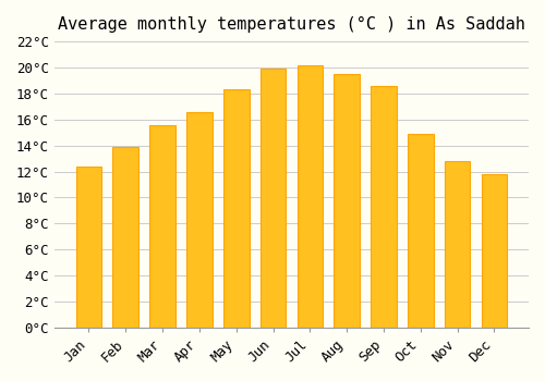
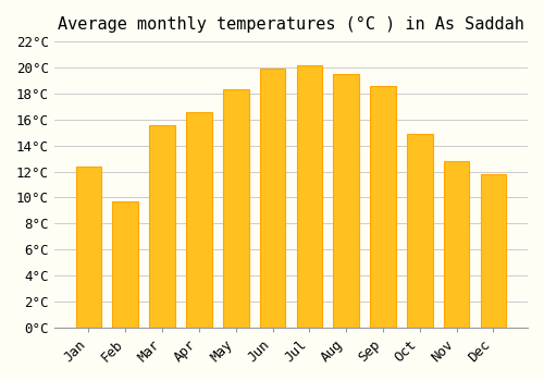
Feb: 13.9°C -> 9.7°C
